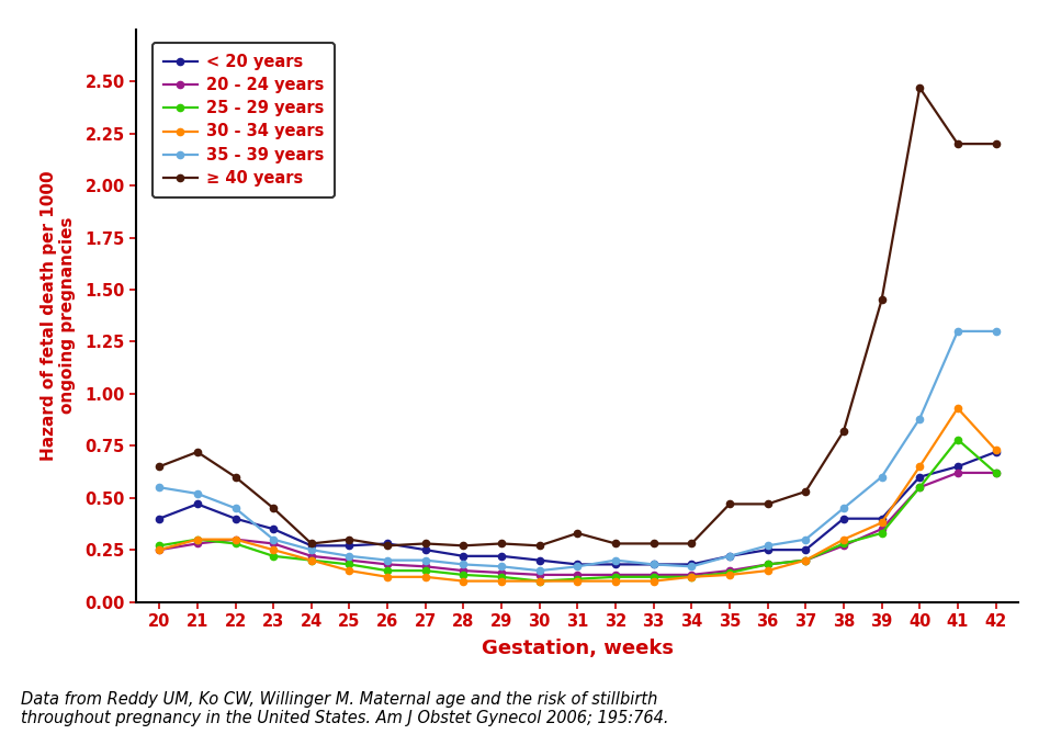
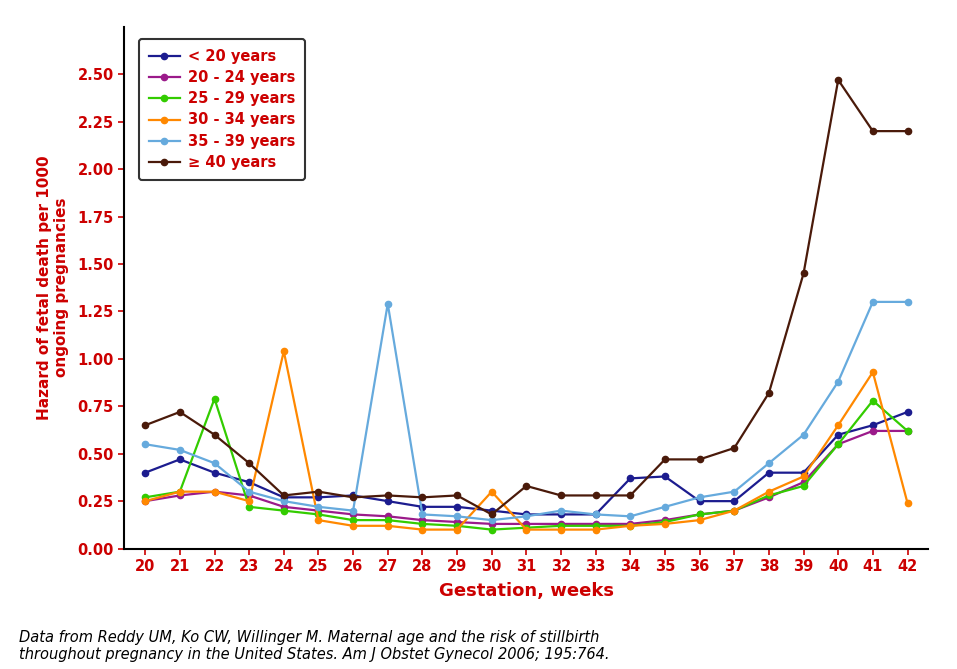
25 - 29 years/22: 0.28 -> 0.79
30 - 34 years/24: 0.20 -> 1.04
35 - 39 years/27: 0.20 -> 1.29
30 - 34 years/30: 0.10 -> 0.30
≥ 40 years/30: 0.27 -> 0.18
< 20 years/34: 0.18 -> 0.37
< 20 years/35: 0.22 -> 0.38
30 - 34 years/42: 0.73 -> 0.24
